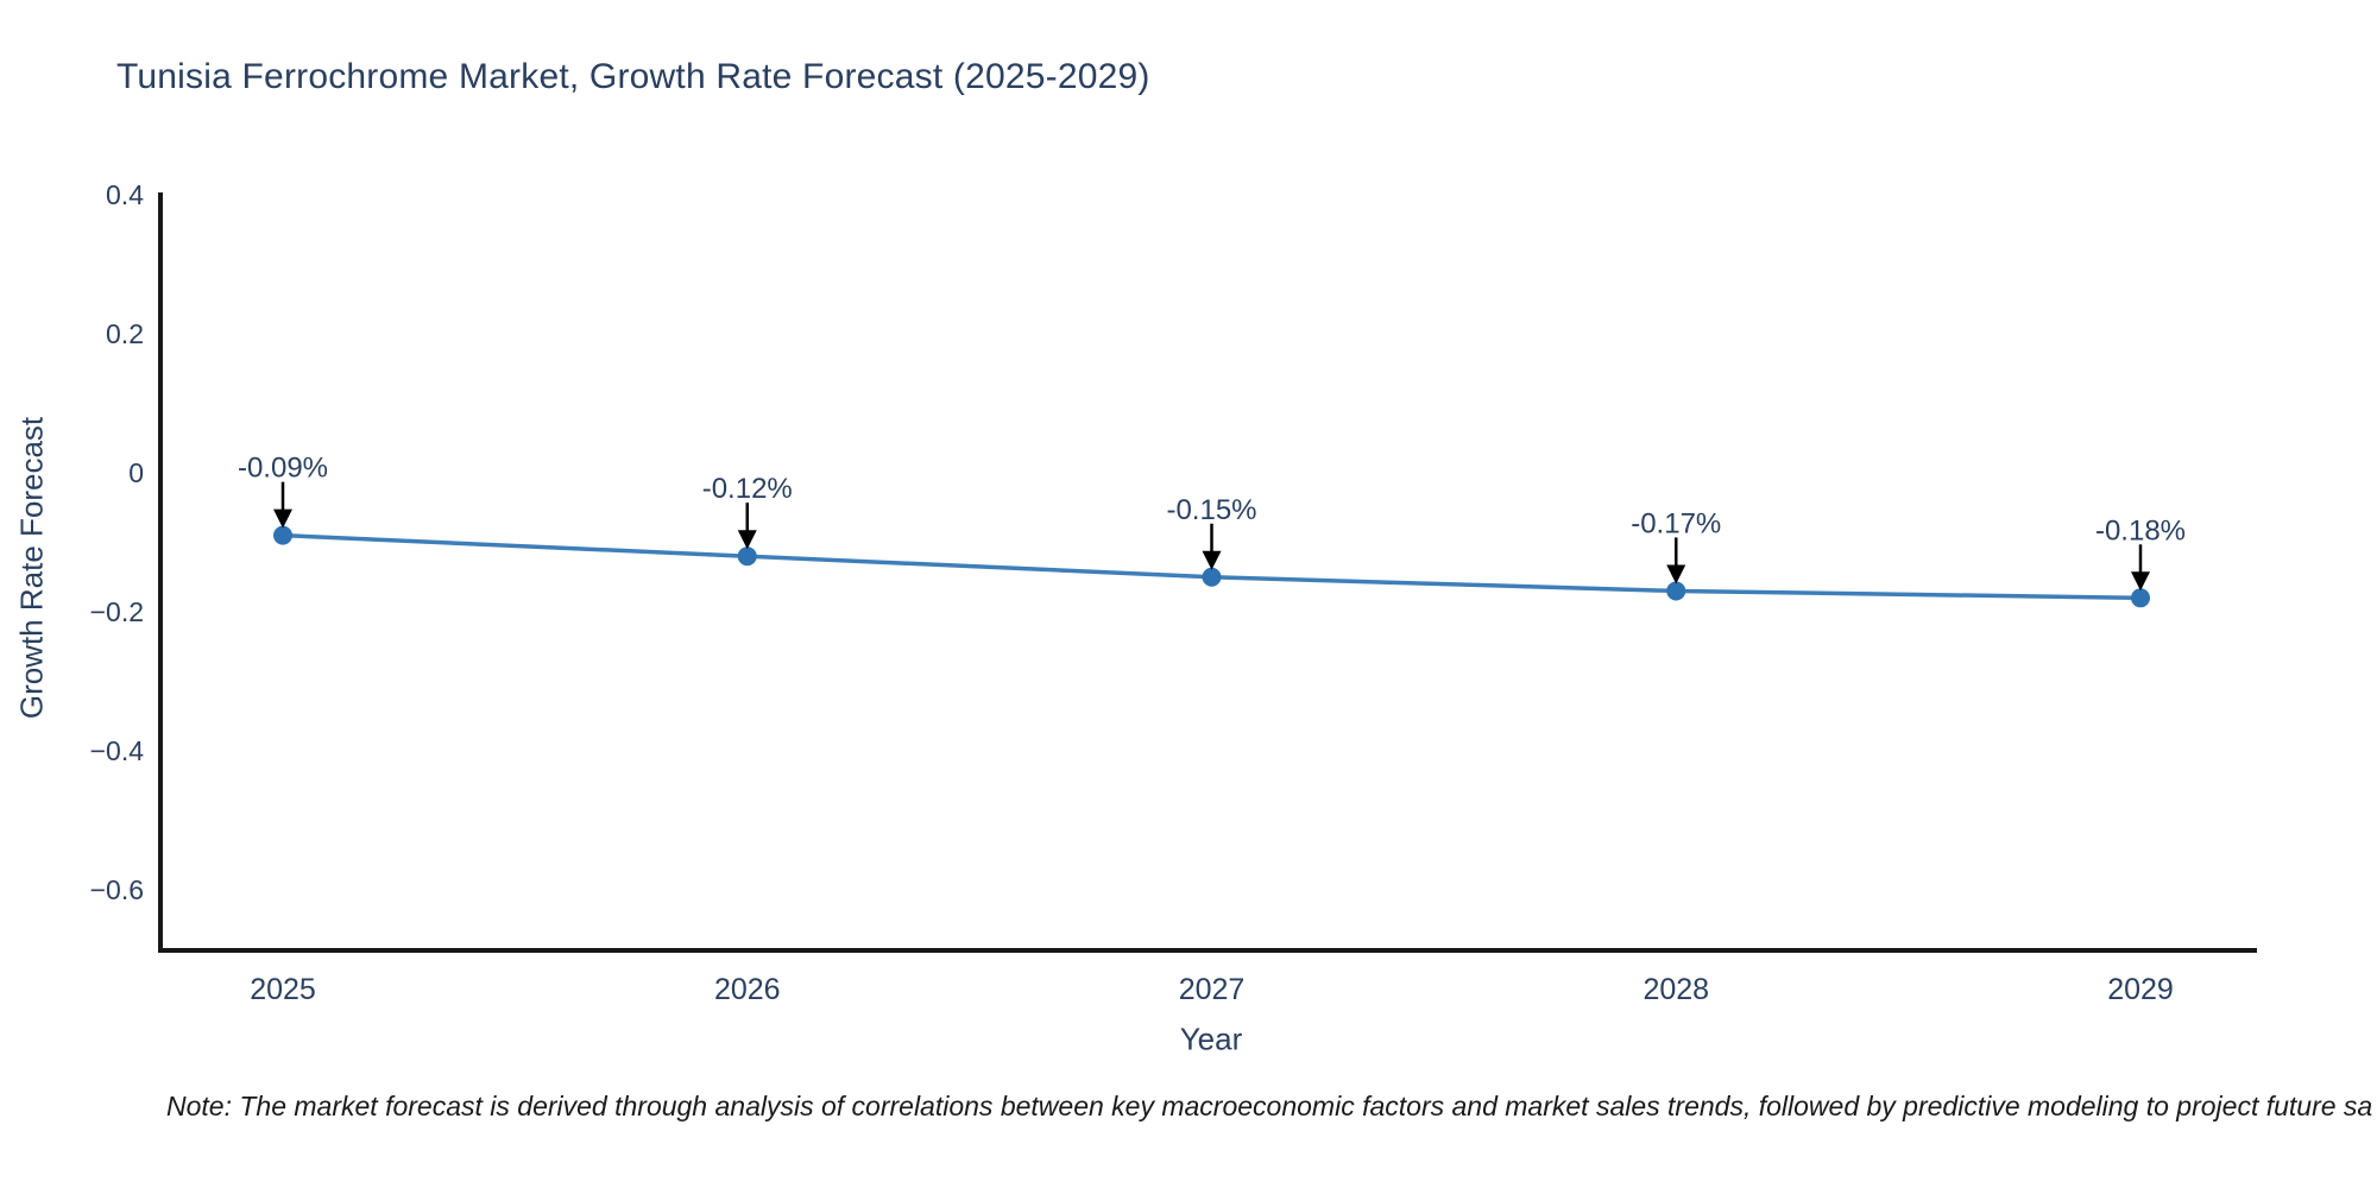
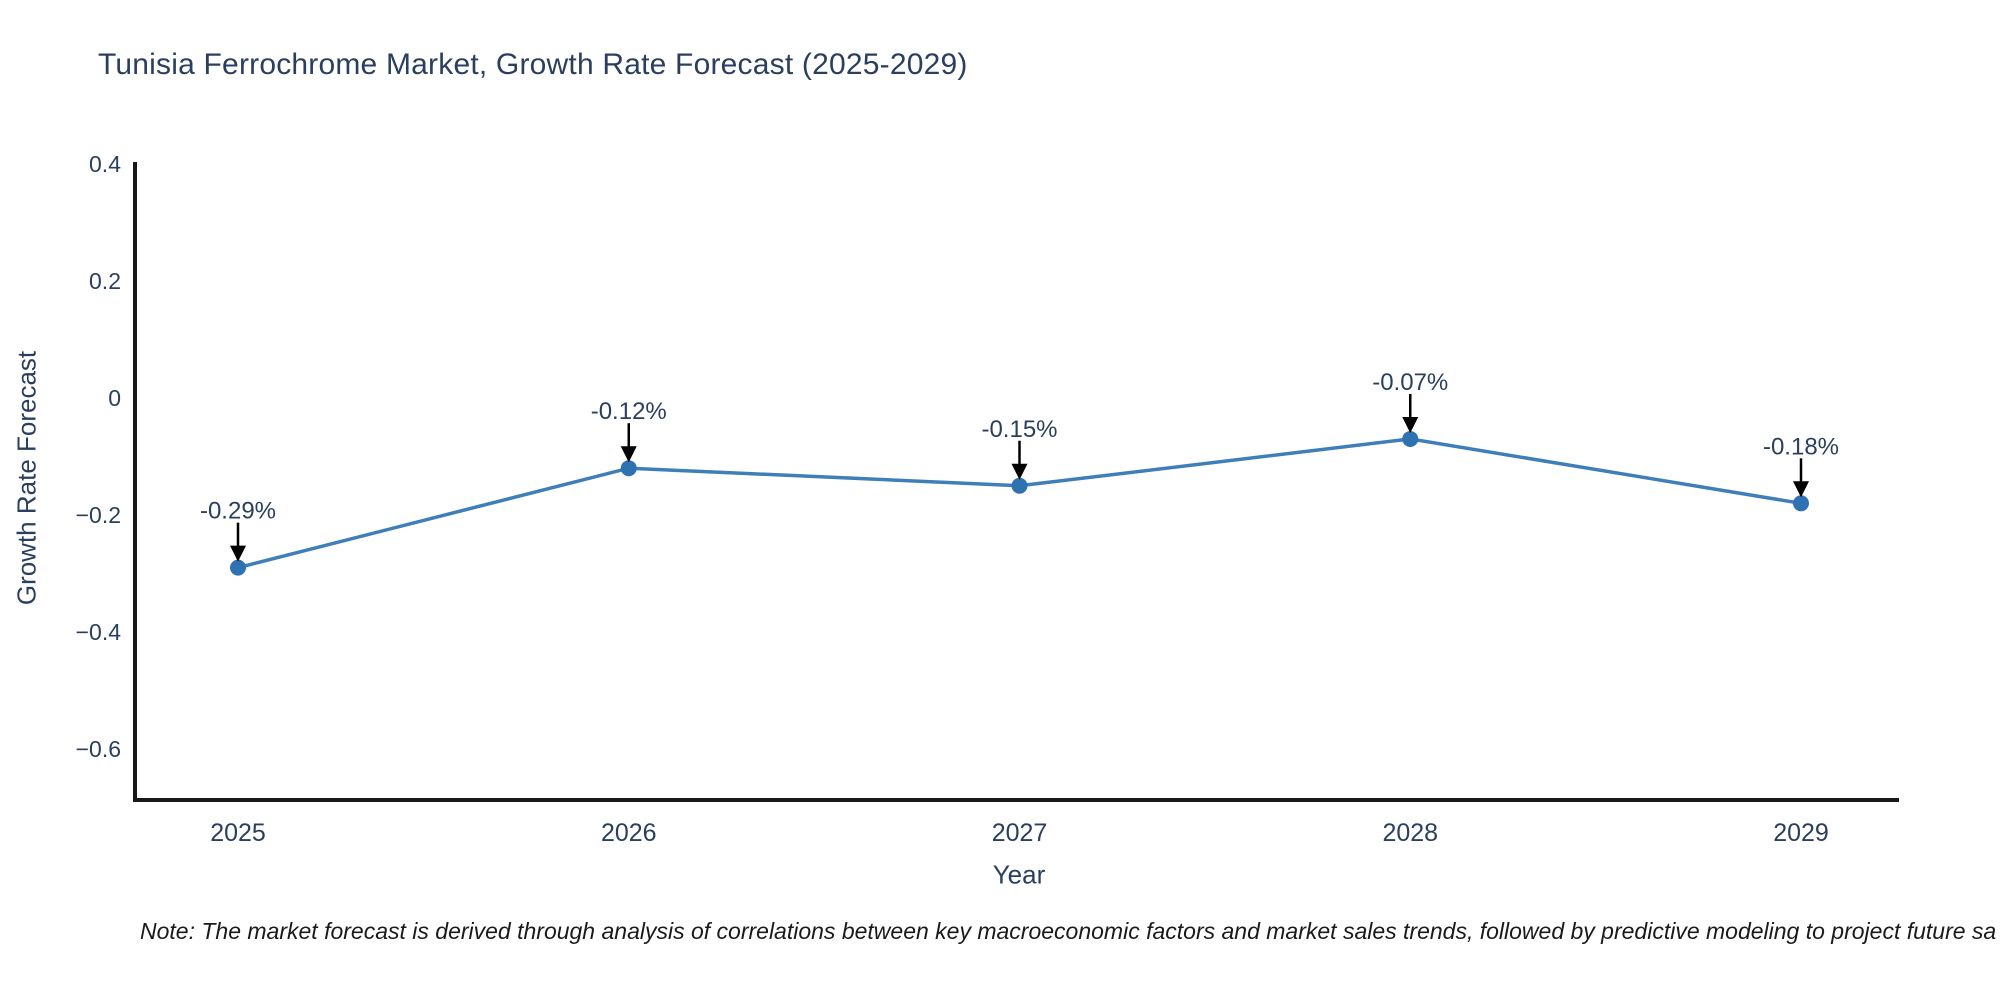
2025: -0.09% -> -0.29%
2028: -0.17% -> -0.07%
